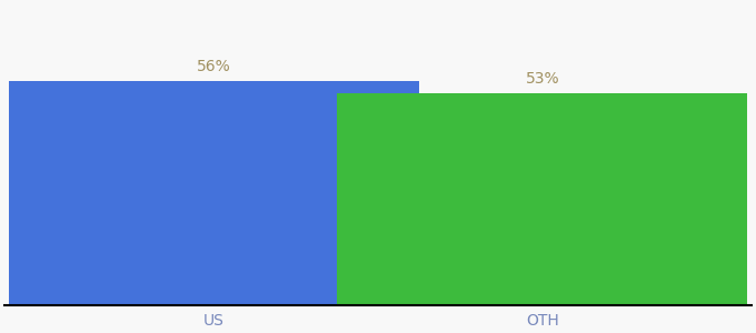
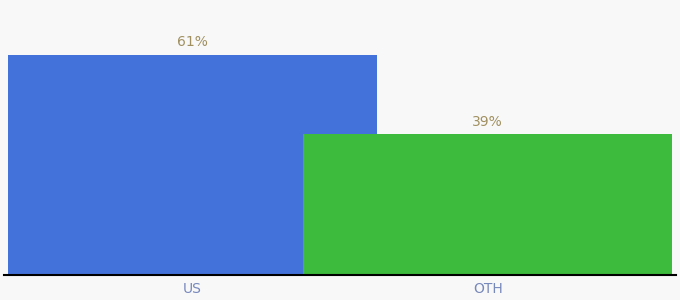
US: 56% -> 61%
OTH: 53% -> 39%
